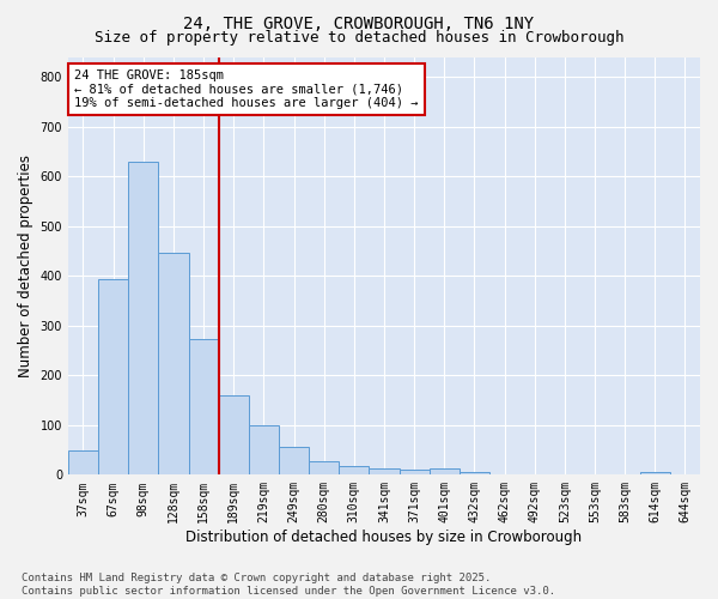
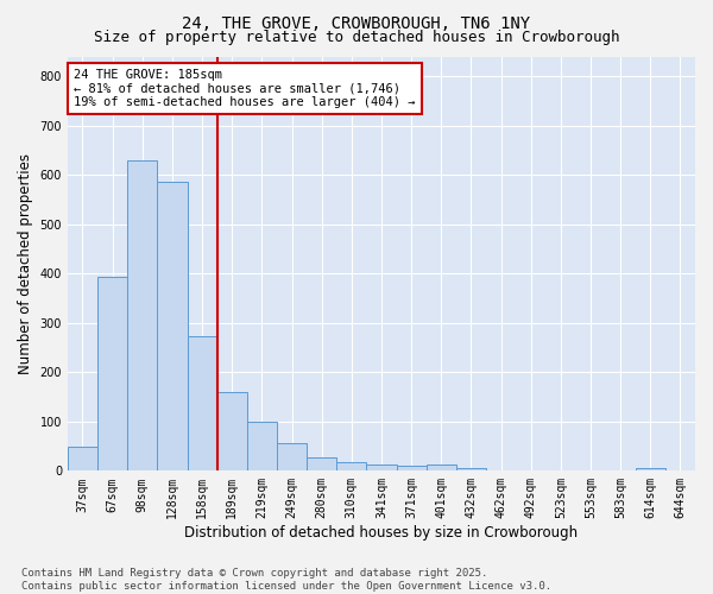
128sqm: 446 -> 585
